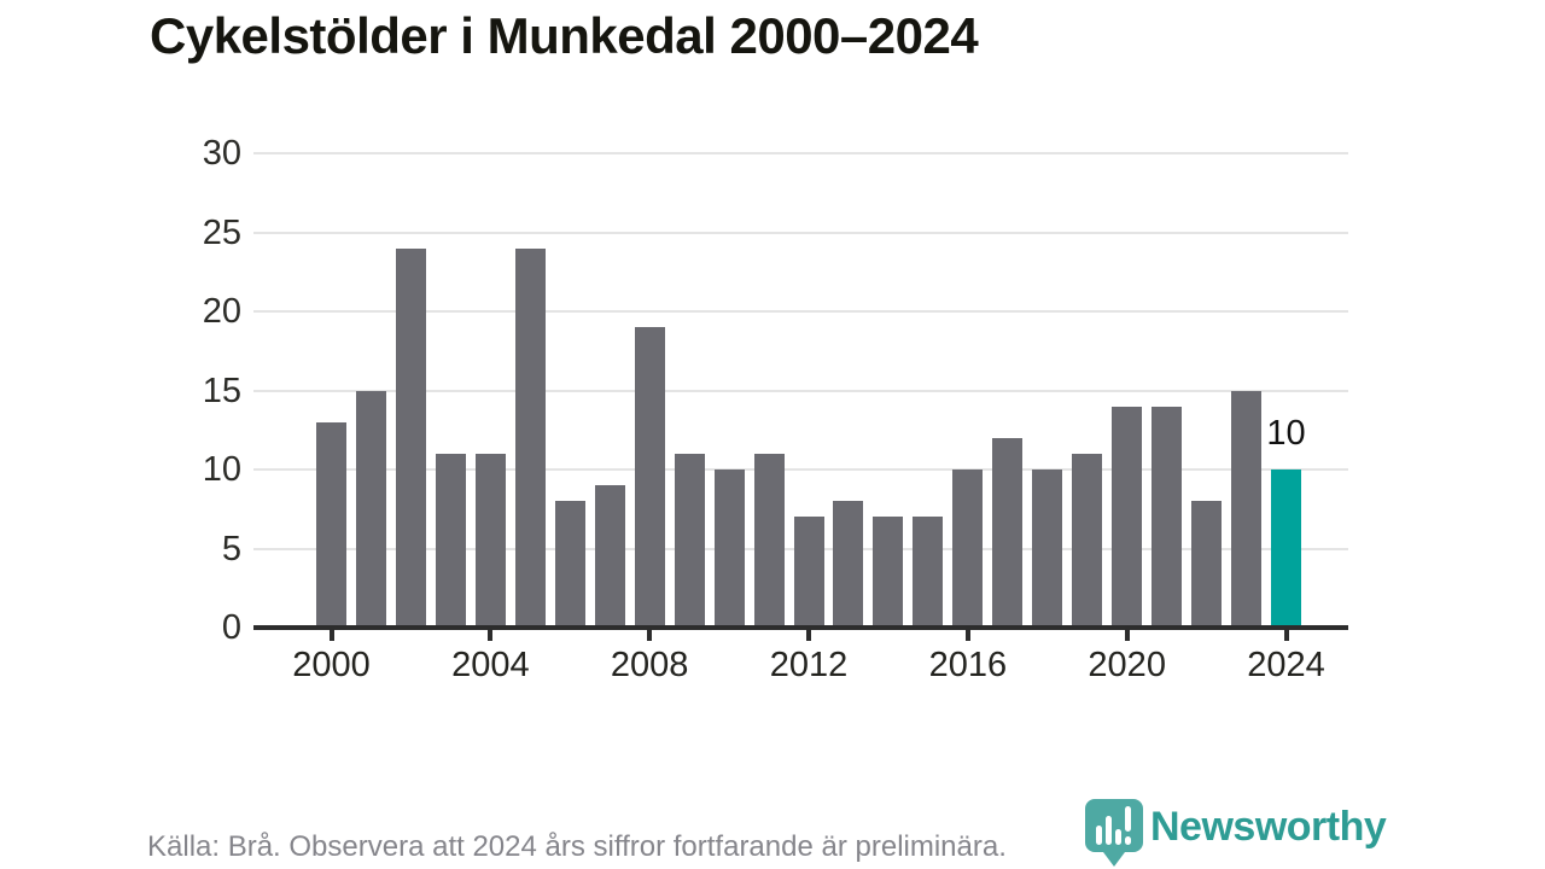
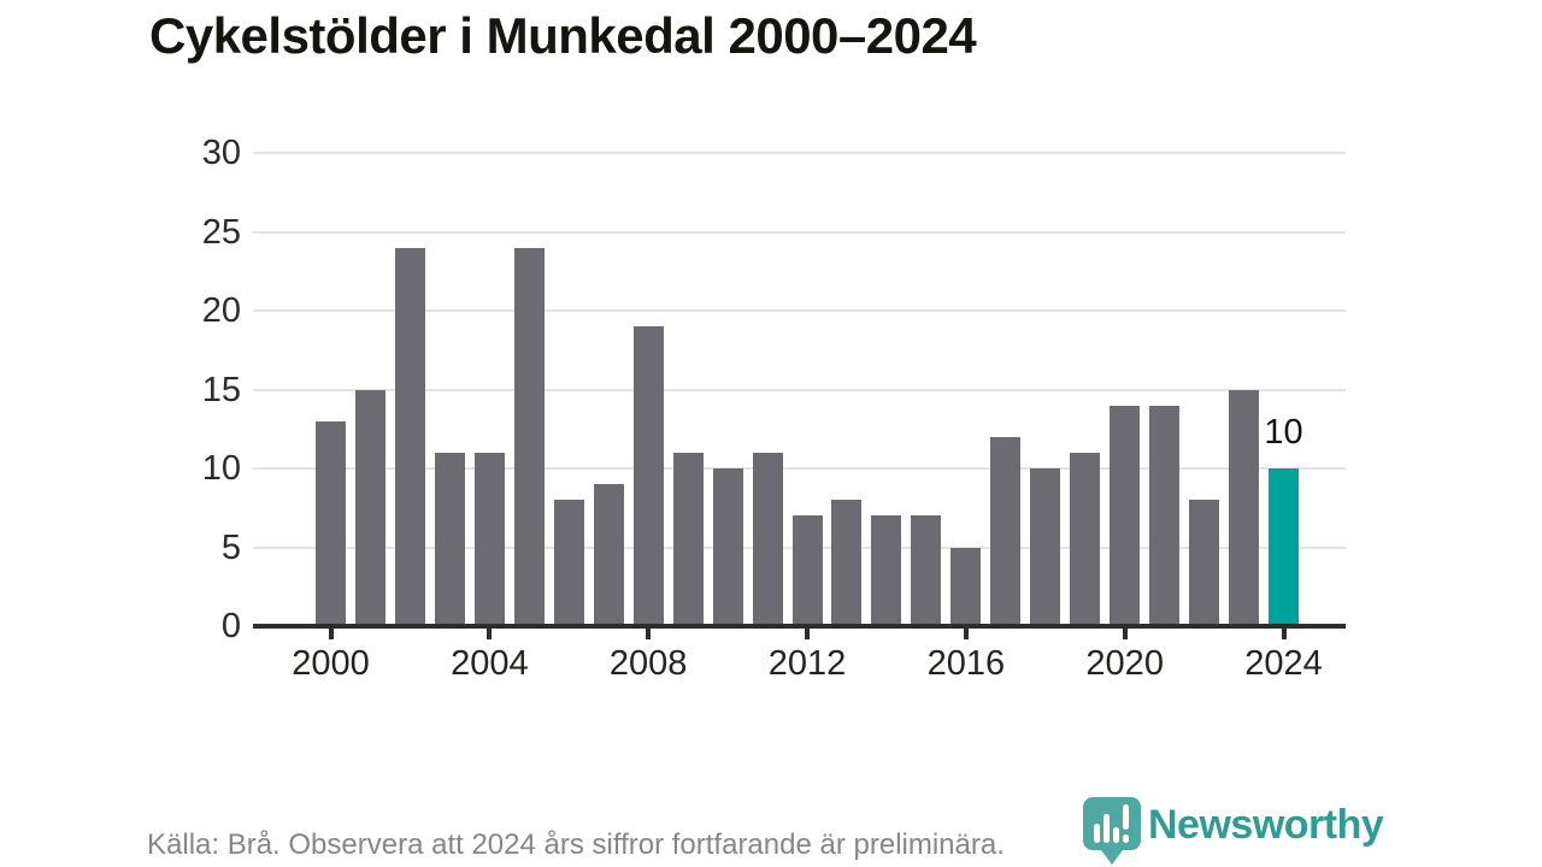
2016: 10 -> 5
